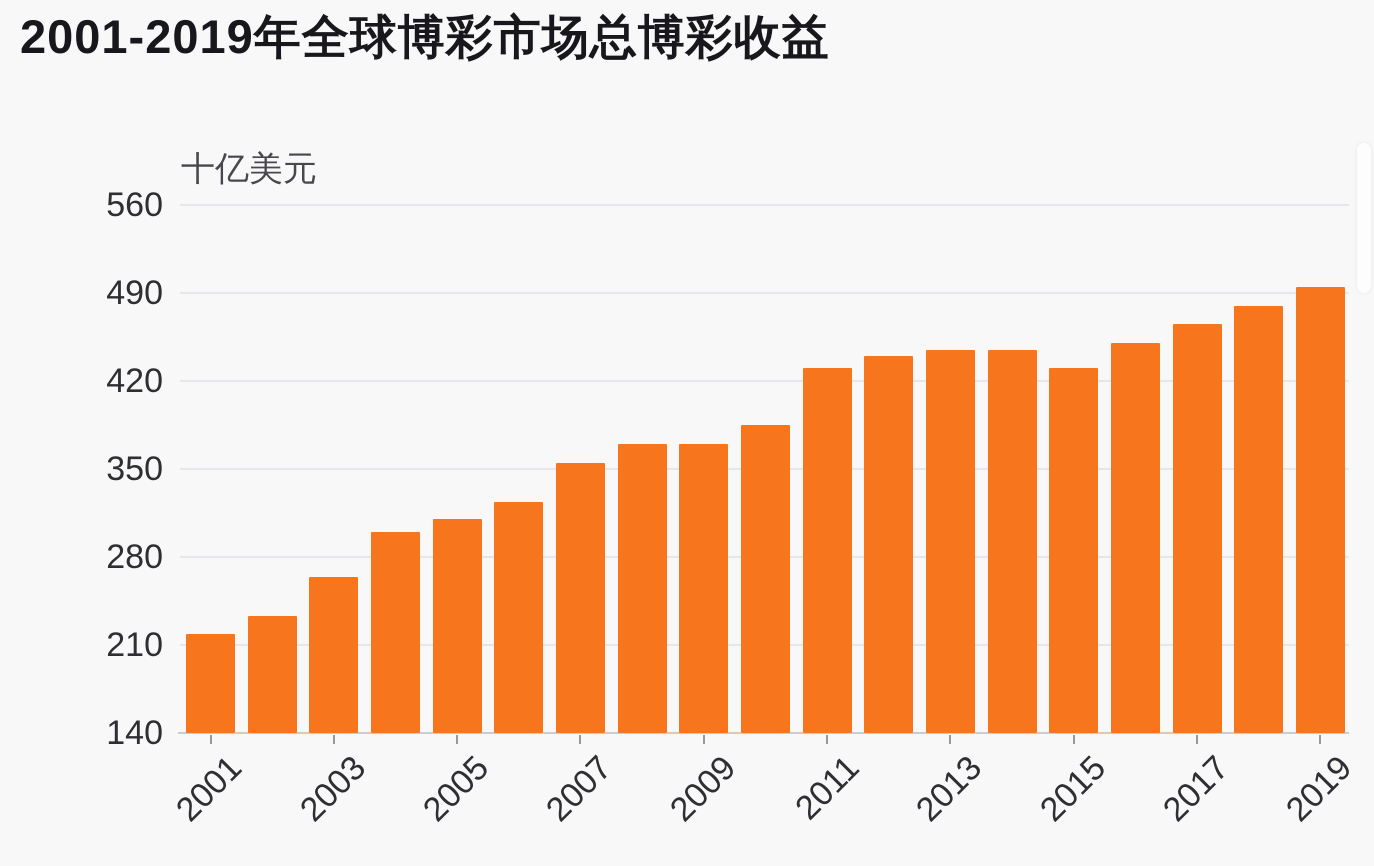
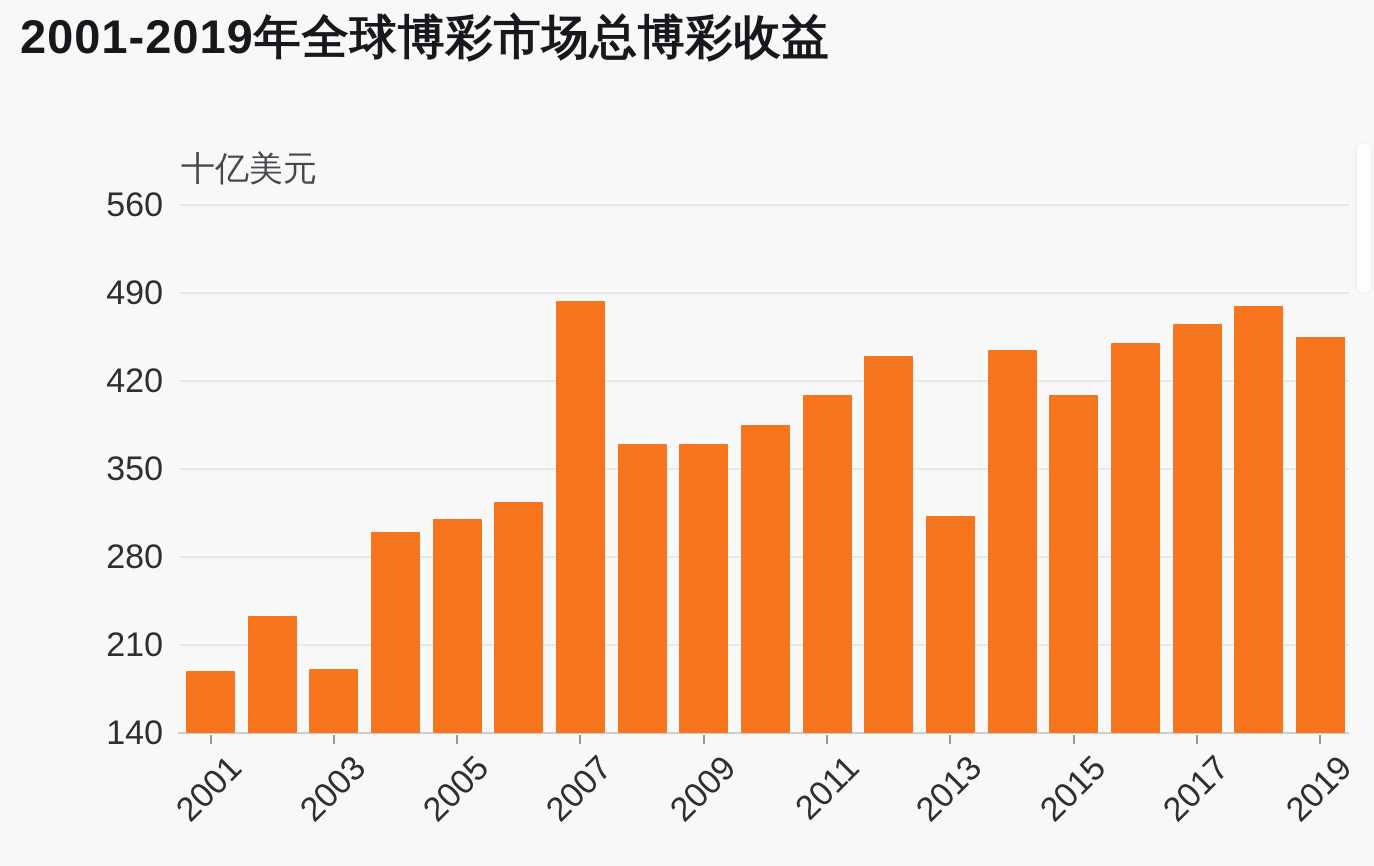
2001: 219 -> 189
2003: 264 -> 191
2007: 355 -> 484
2011: 430 -> 409
2013: 445 -> 313
2015: 430 -> 409
2019: 495 -> 455
